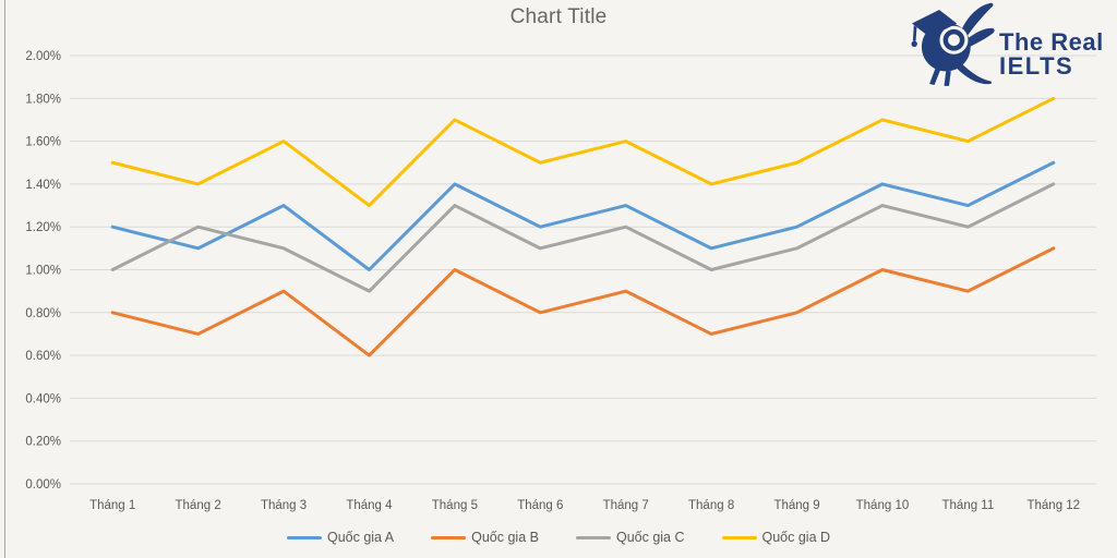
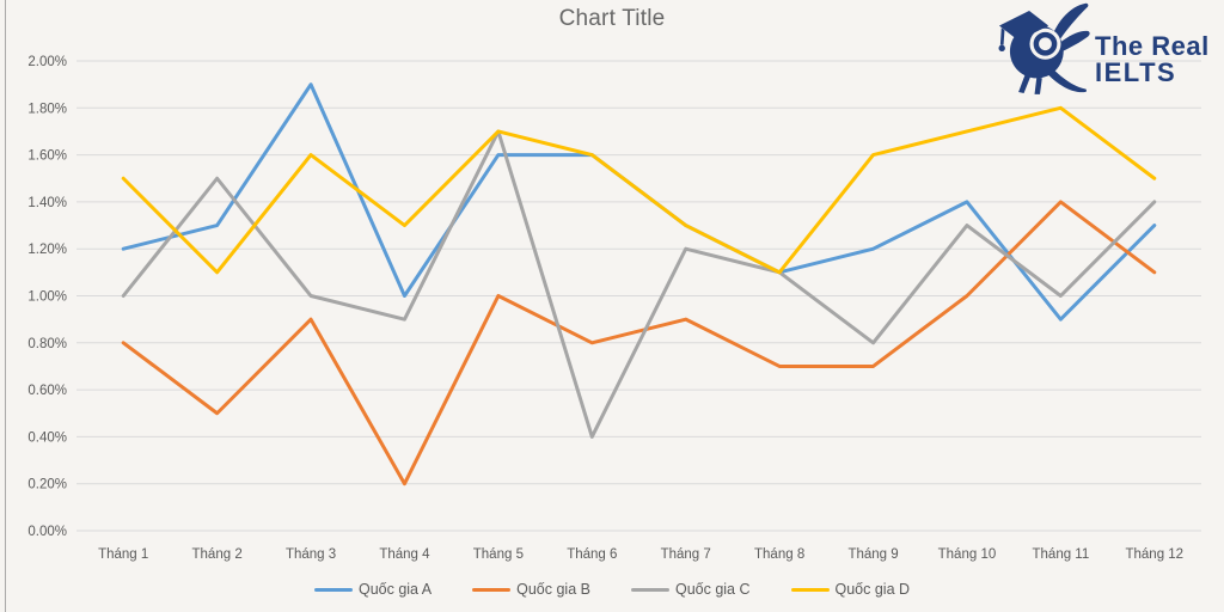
Quốc gia A/Tháng 2: 1.1% -> 1.3%
Quốc gia B/Tháng 2: 0.7% -> 0.5%
Quốc gia C/Tháng 2: 1.2% -> 1.5%
Quốc gia D/Tháng 2: 1.4% -> 1.1%
Quốc gia A/Tháng 3: 1.3% -> 1.9%
Quốc gia C/Tháng 3: 1.1% -> 1.0%
Quốc gia B/Tháng 4: 0.6% -> 0.2%
Quốc gia A/Tháng 5: 1.4% -> 1.6%
Quốc gia C/Tháng 5: 1.3% -> 1.7%
Quốc gia A/Tháng 6: 1.2% -> 1.6%
Quốc gia C/Tháng 6: 1.1% -> 0.4%
Quốc gia D/Tháng 6: 1.5% -> 1.6%
Quốc gia D/Tháng 7: 1.6% -> 1.3%
Quốc gia C/Tháng 8: 1.0% -> 1.1%
Quốc gia D/Tháng 8: 1.4% -> 1.1%
Quốc gia B/Tháng 9: 0.8% -> 0.7%
Quốc gia C/Tháng 9: 1.1% -> 0.8%
Quốc gia D/Tháng 9: 1.5% -> 1.6%
Quốc gia A/Tháng 11: 1.3% -> 0.9%
Quốc gia B/Tháng 11: 0.9% -> 1.4%
Quốc gia C/Tháng 11: 1.2% -> 1.0%
Quốc gia D/Tháng 11: 1.6% -> 1.8%
Quốc gia A/Tháng 12: 1.5% -> 1.3%
Quốc gia D/Tháng 12: 1.8% -> 1.5%
